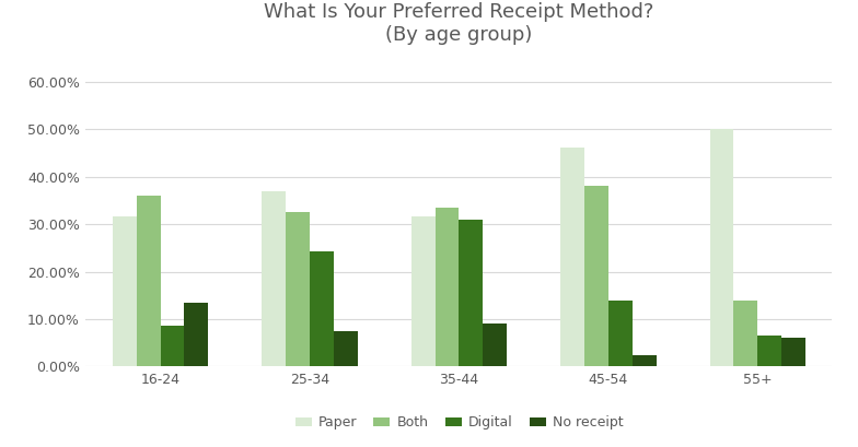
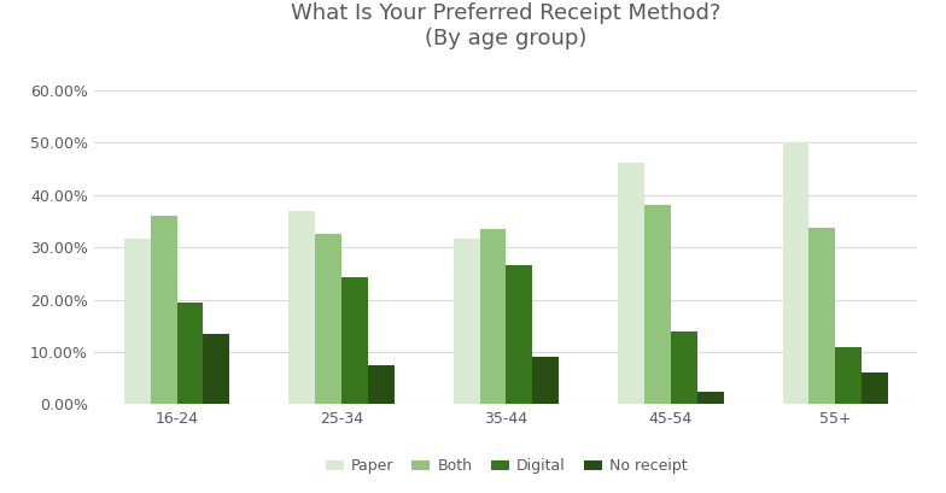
Digital/16-24: 8.5% -> 19.5%
Digital/35-44: 31.0% -> 26.5%
Both/55+: 14.0% -> 33.8%
Digital/55+: 6.5% -> 11.0%
